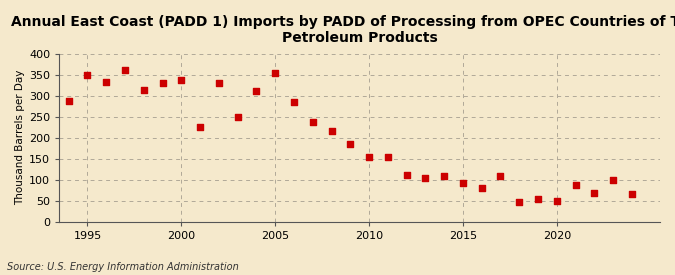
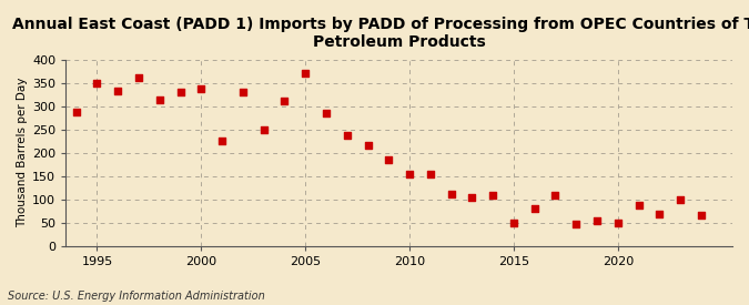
2005: 353 -> 370
2015: 93 -> 50
